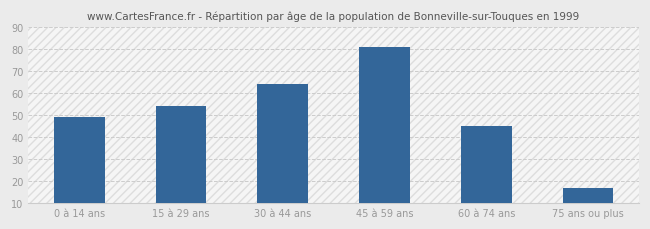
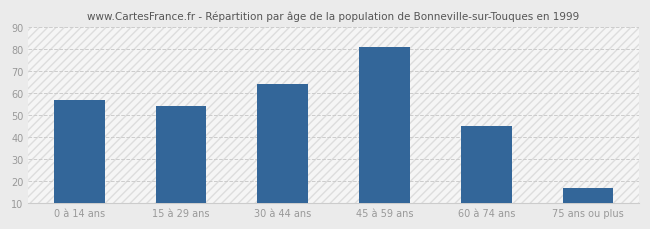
0 à 14 ans: 49 -> 57
